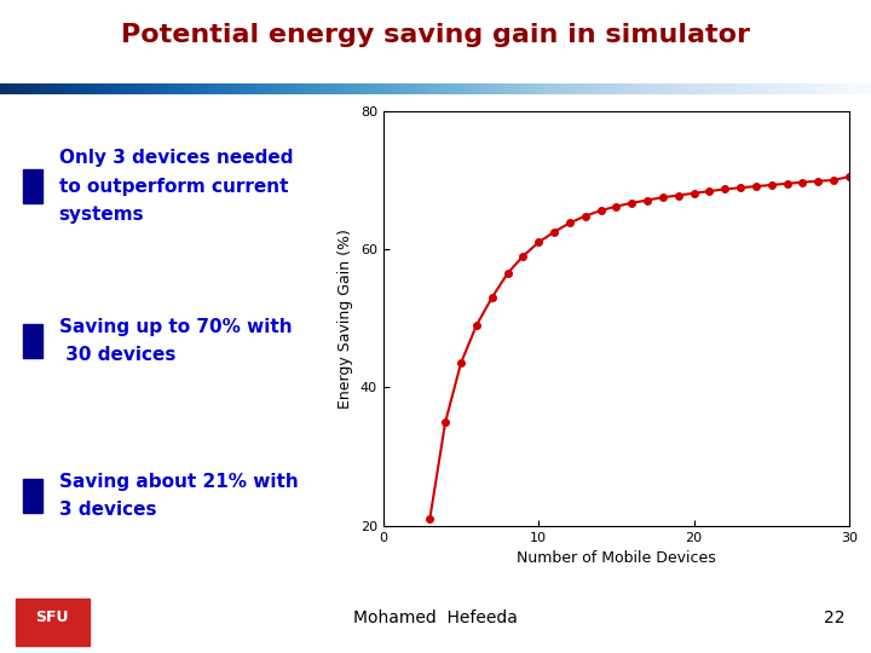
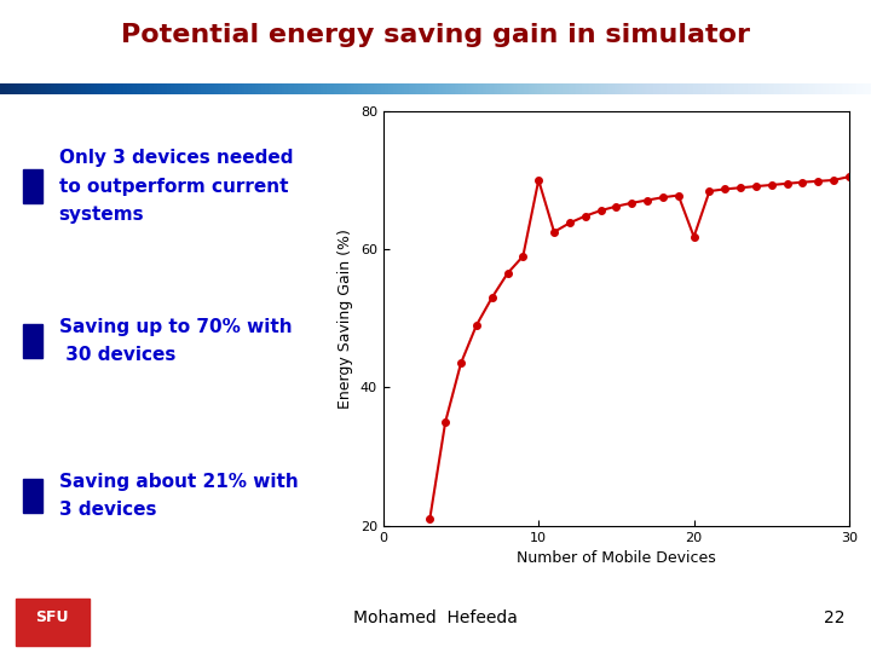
10: 61.0 -> 70.0
20: 68.1 -> 61.8
